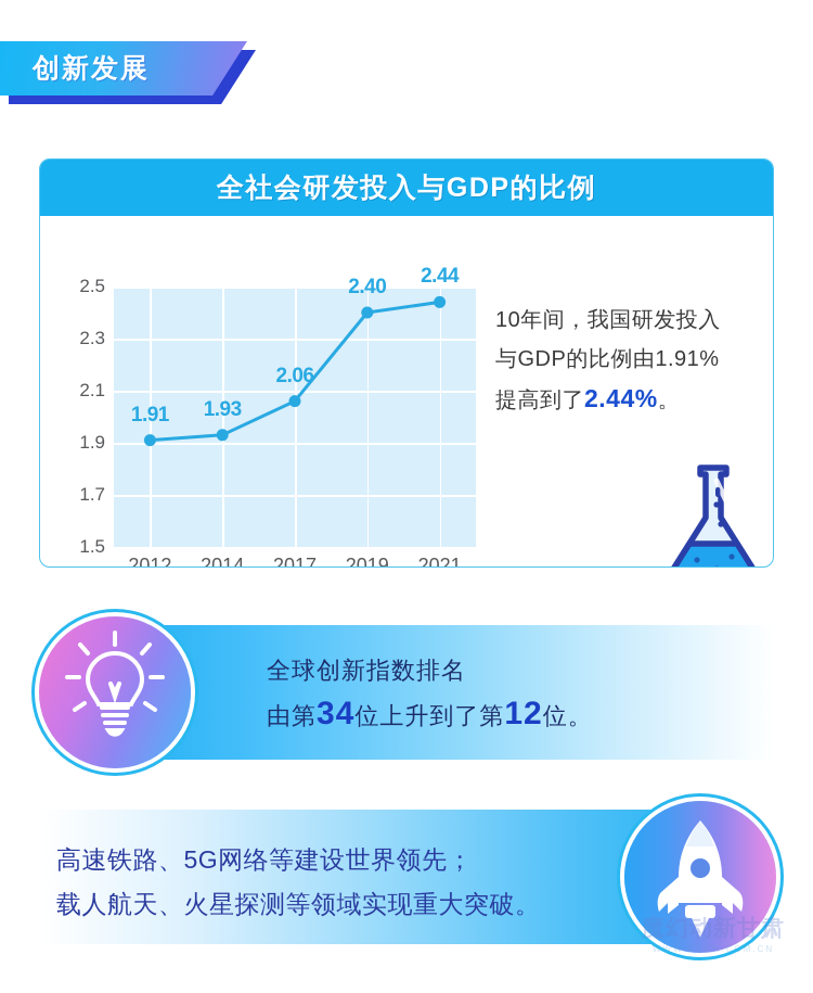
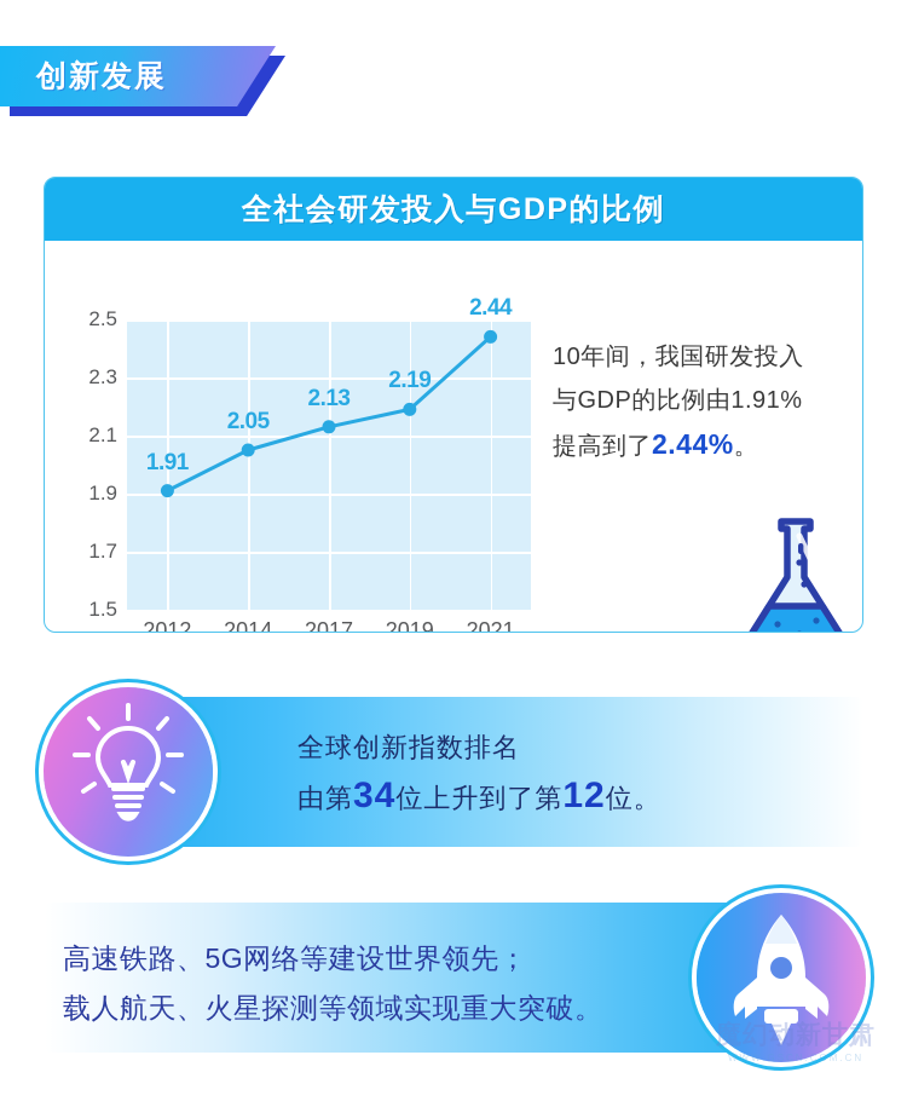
2014: 1.93 -> 2.05
2017: 2.06 -> 2.13
2019: 2.40 -> 2.19
